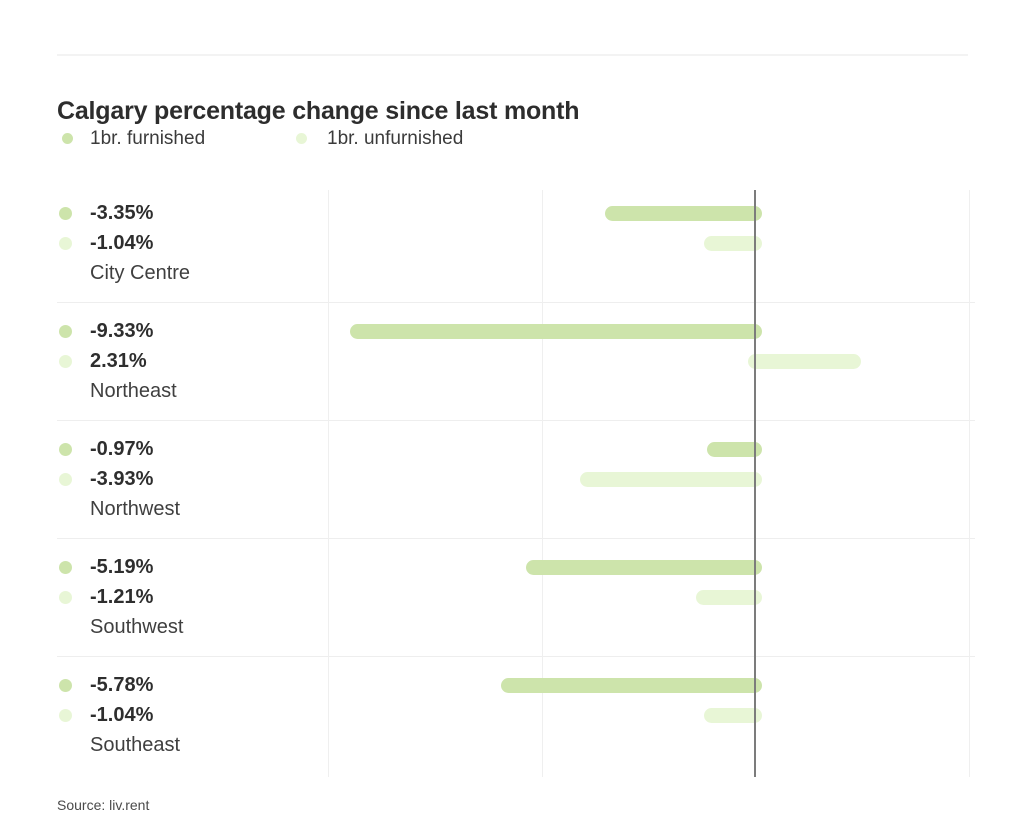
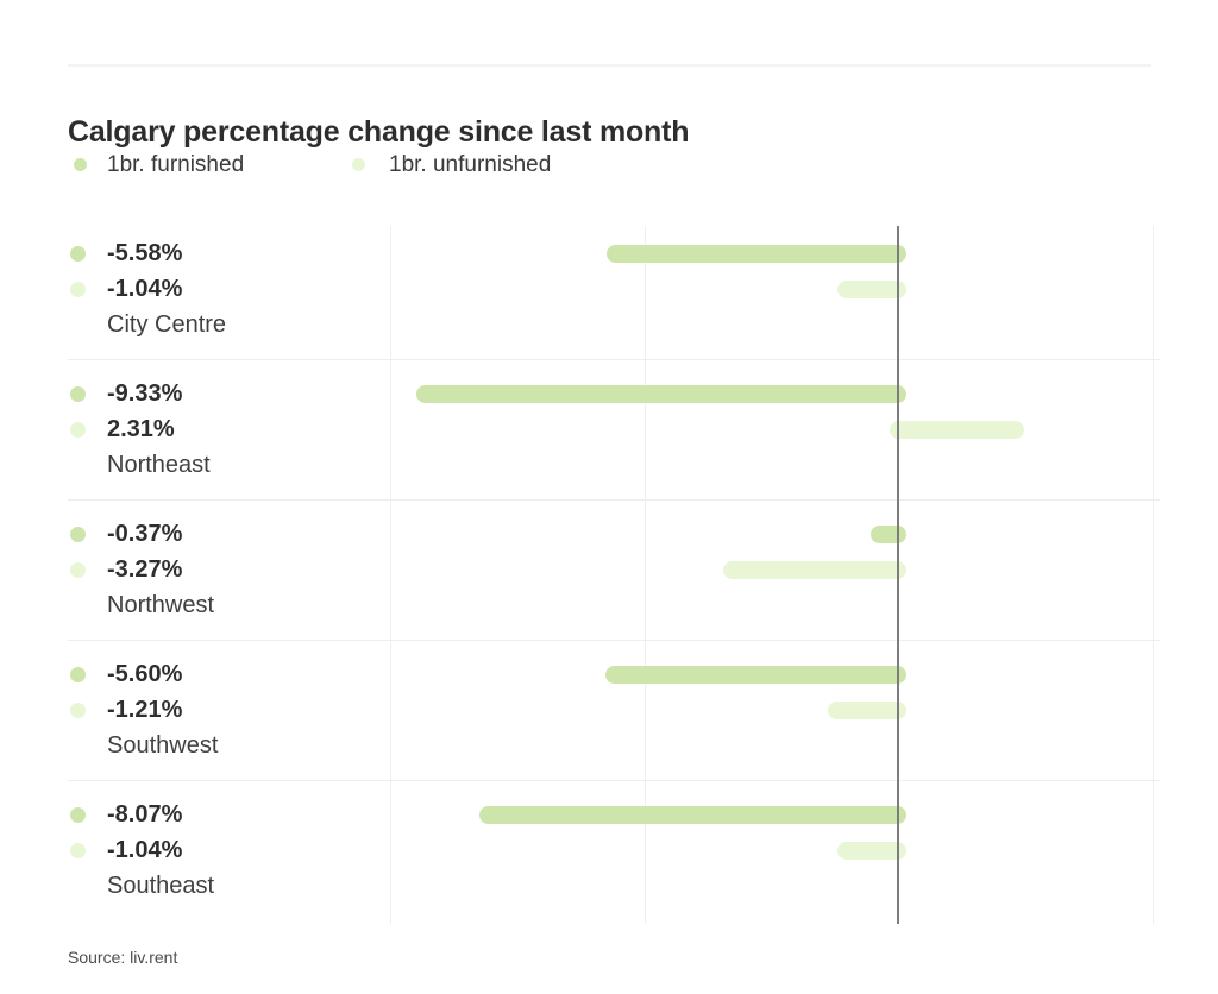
1br. furnished/City Centre: -3.35% -> -5.58%
1br. furnished/Northwest: -0.97% -> -0.37%
1br. unfurnished/Northwest: -3.93% -> -3.27%
1br. furnished/Southwest: -5.19% -> -5.60%
1br. furnished/Southeast: -5.78% -> -8.07%
